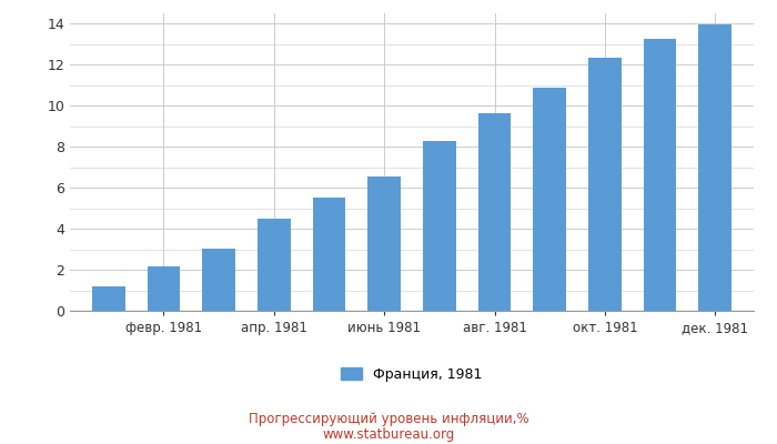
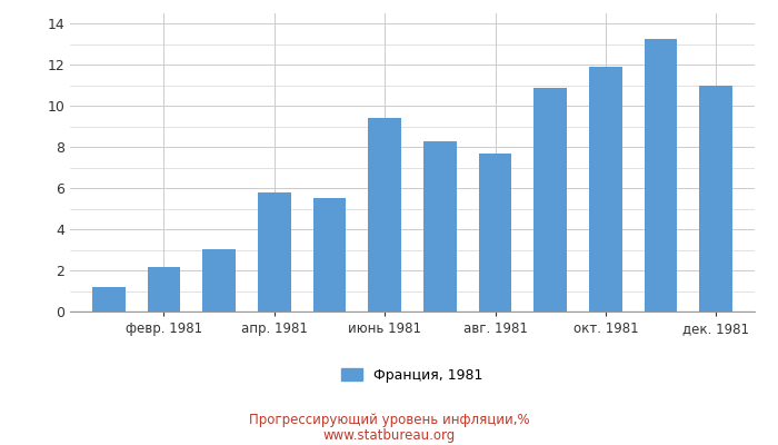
апр. 1981: 4.5 -> 5.8
июнь 1981: 6.5 -> 9.4
авг. 1981: 9.7 -> 7.7
окт. 1981: 12.3 -> 11.9
дек. 1981: 13.9 -> 11.0
